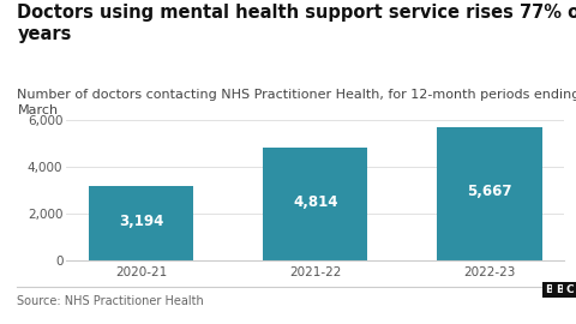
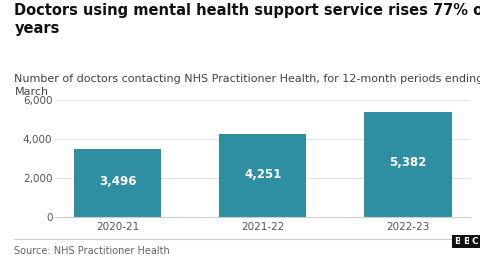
2020-21: 3,194 -> 3,496
2021-22: 4,814 -> 4,251
2022-23: 5,667 -> 5,382
